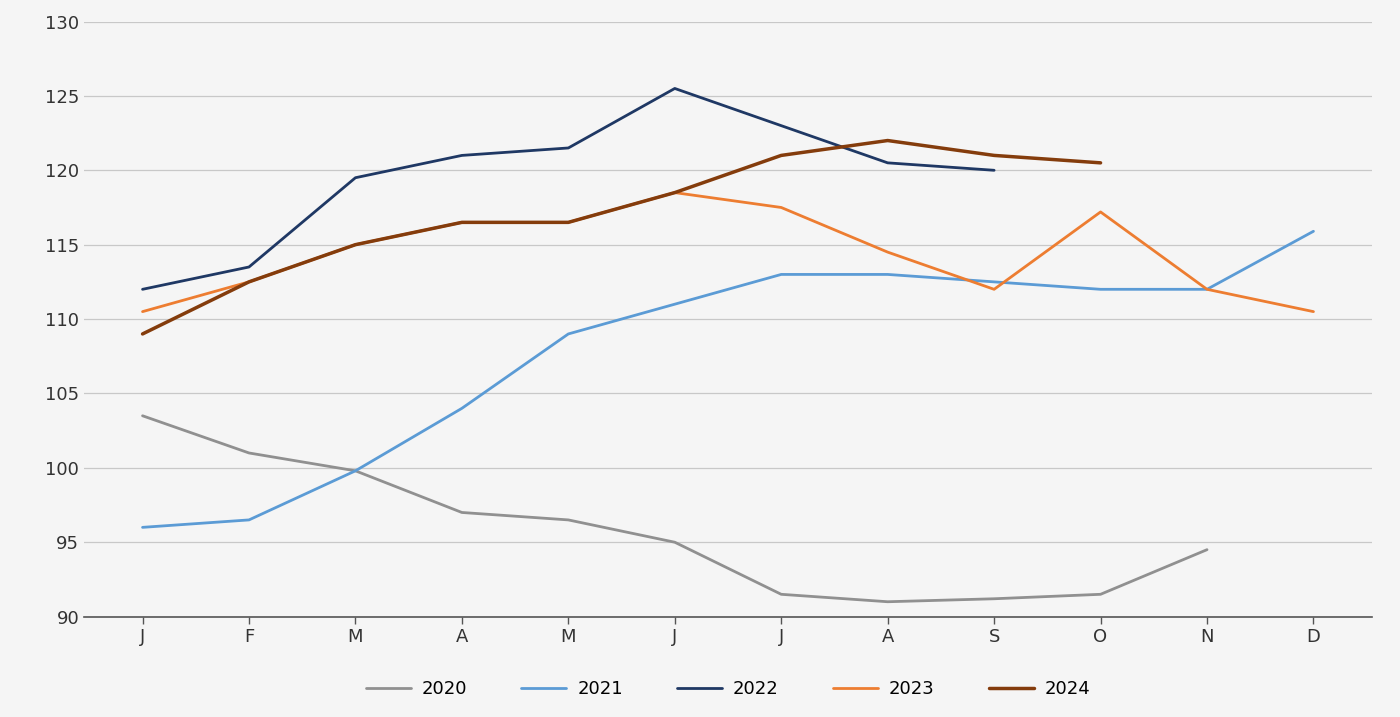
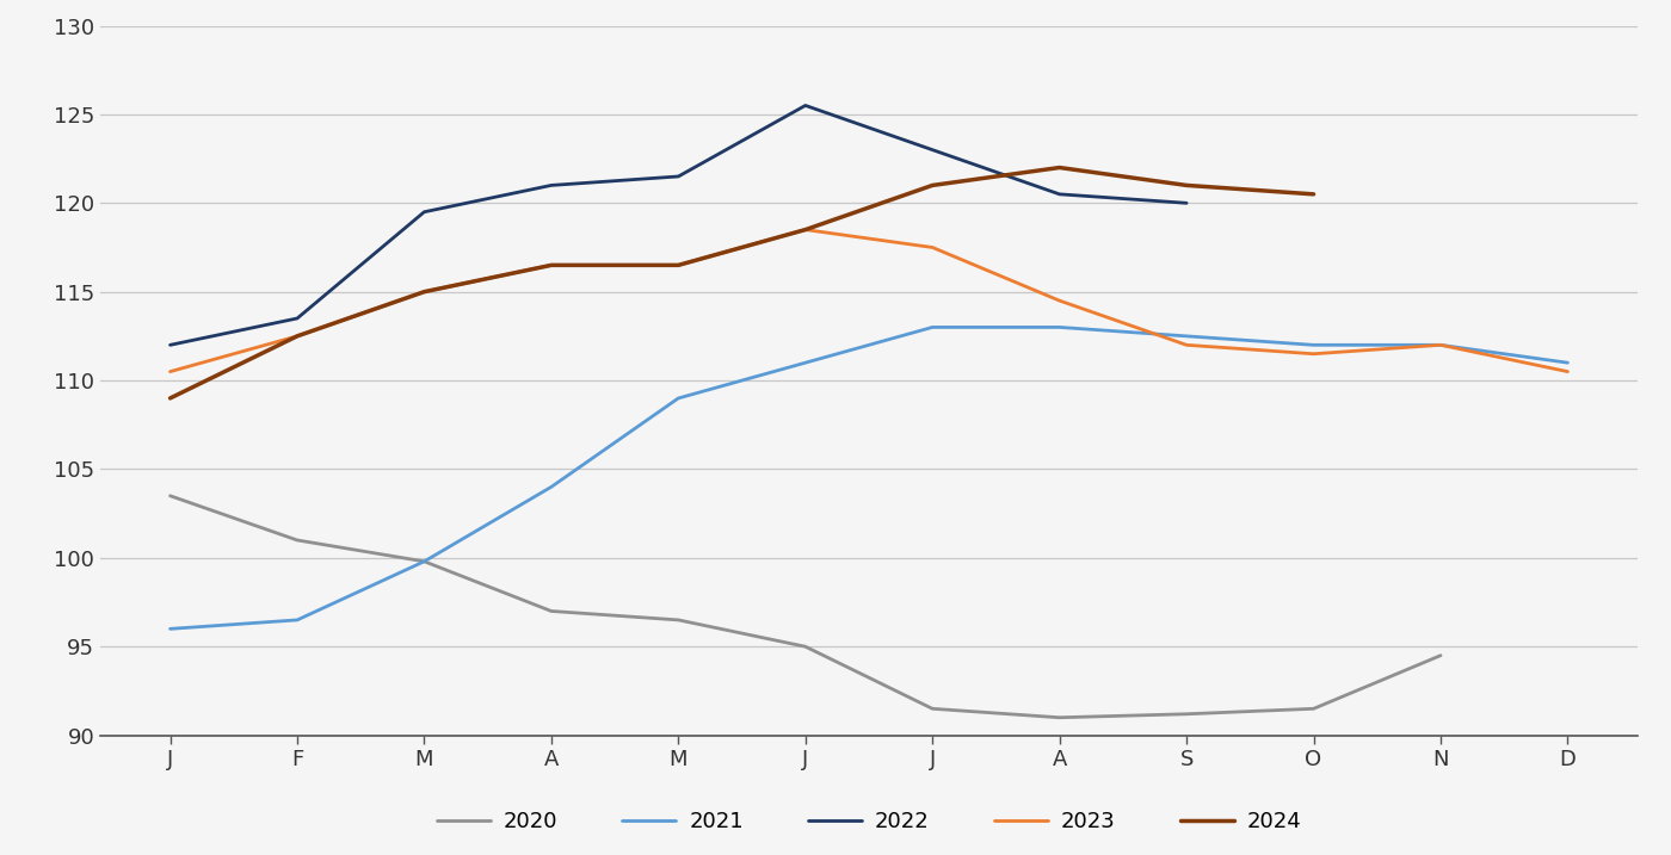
2023/O: 117.2 -> 111.5
2021/D: 115.9 -> 111.0
